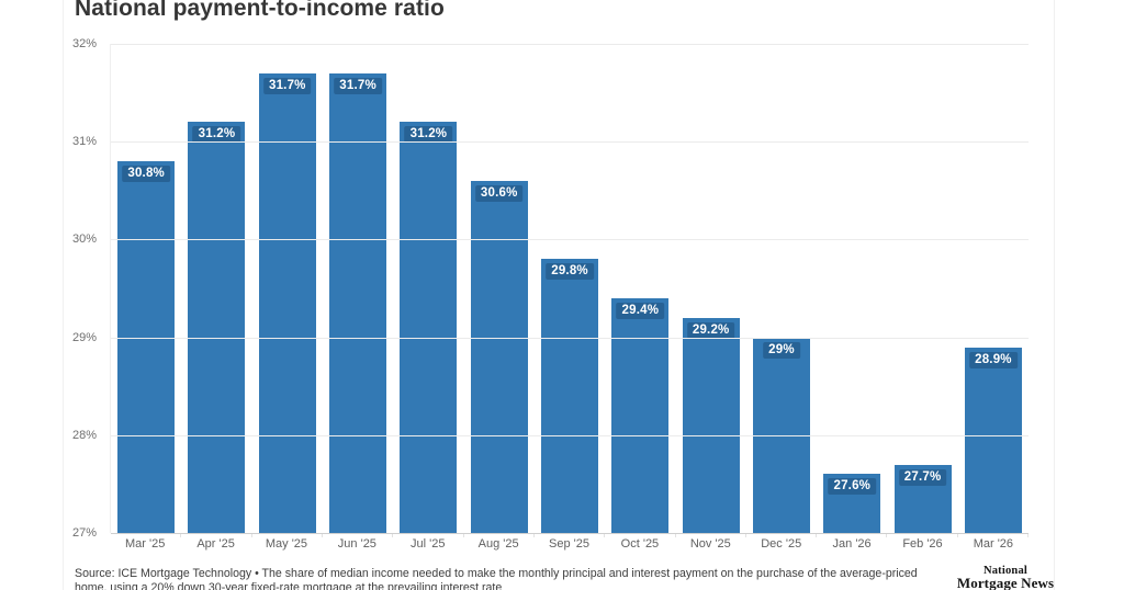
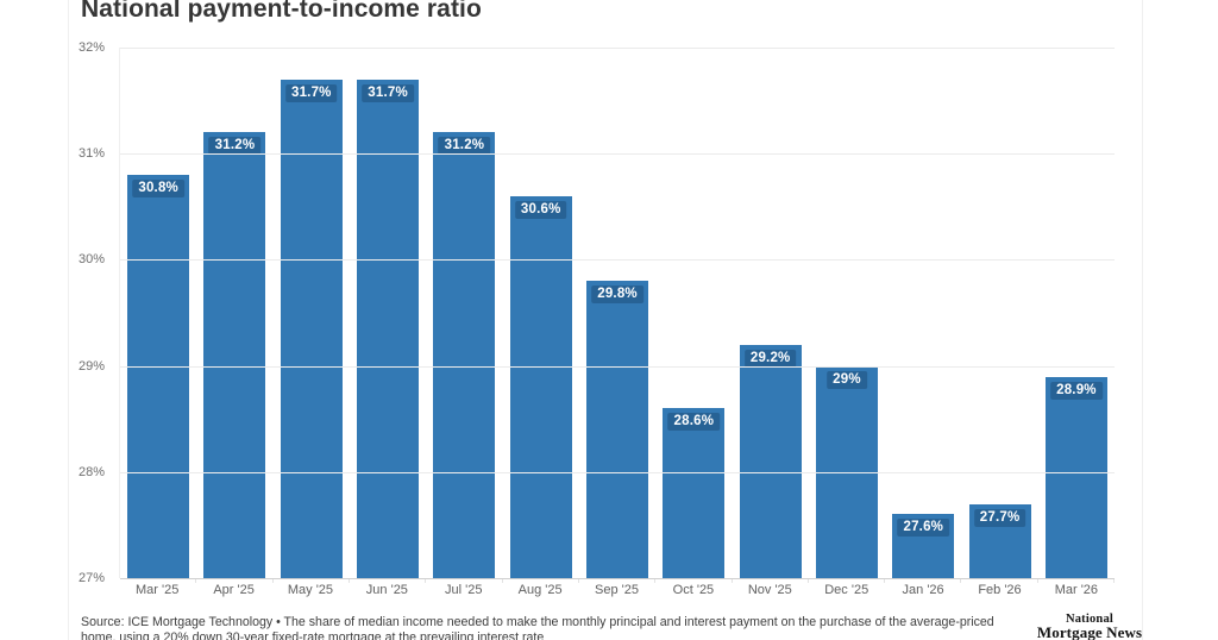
Oct '25: 29.4% -> 28.6%
